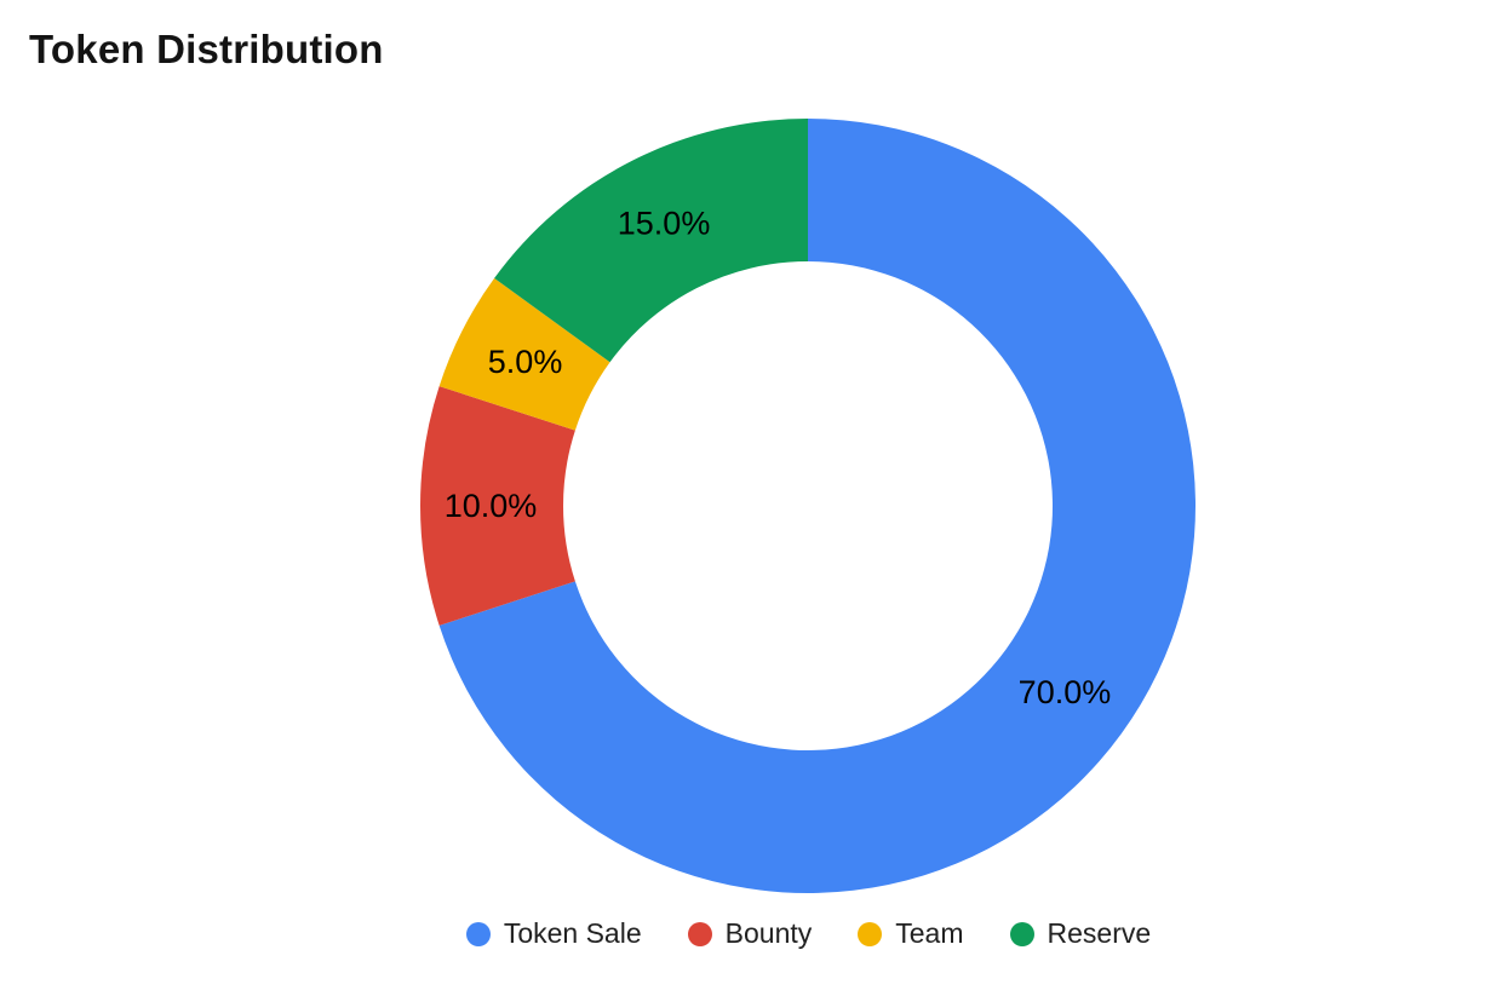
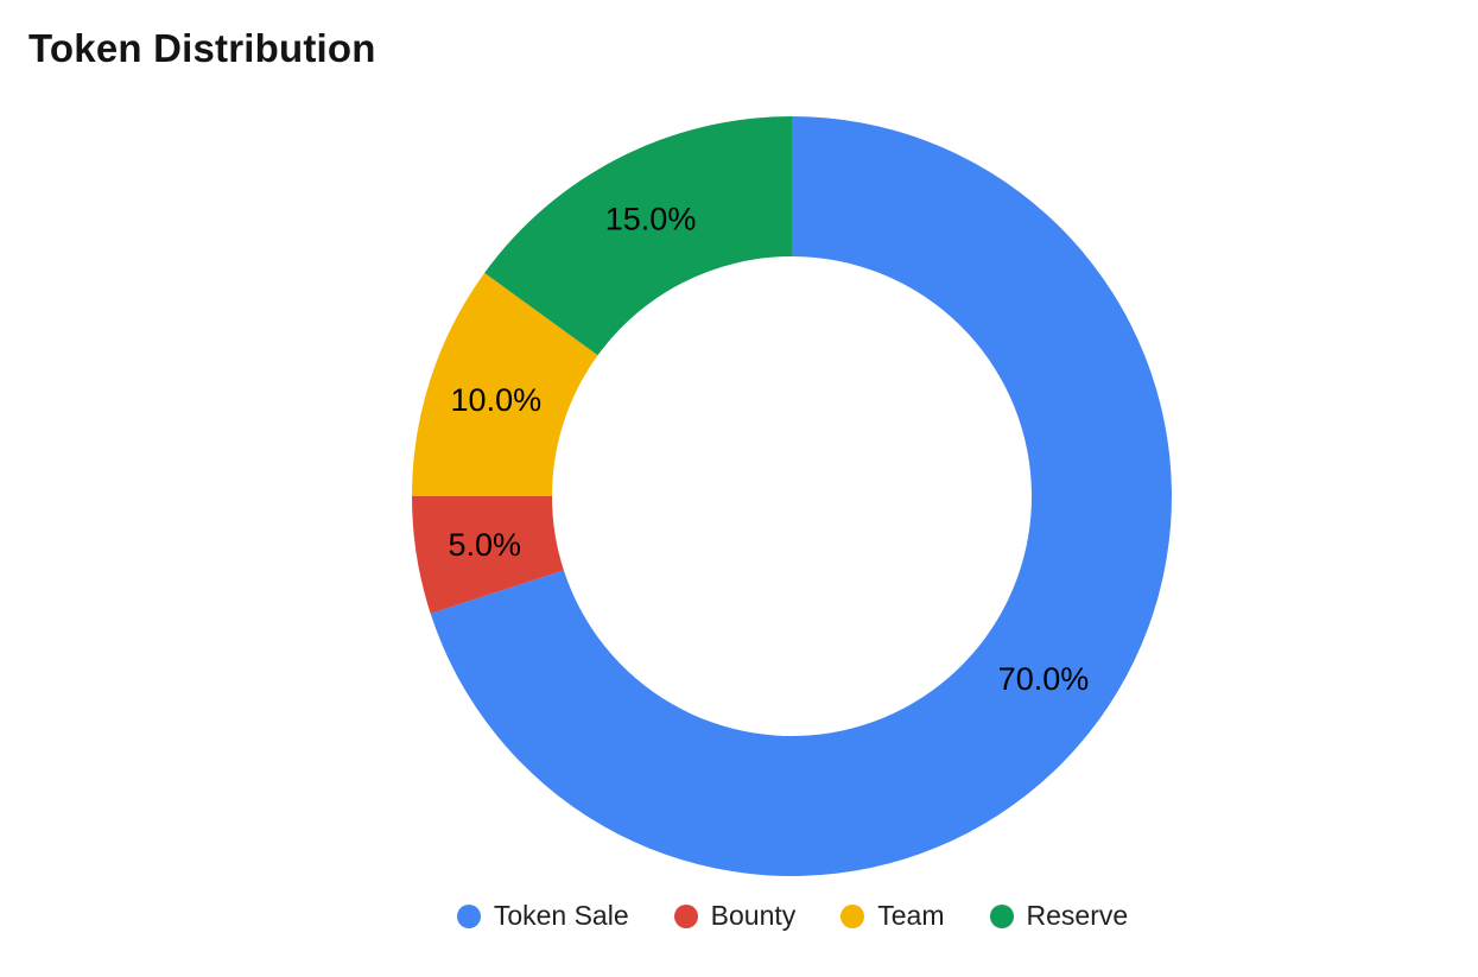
Bounty: 10.0% -> 5.0%
Team: 5.0% -> 10.0%
